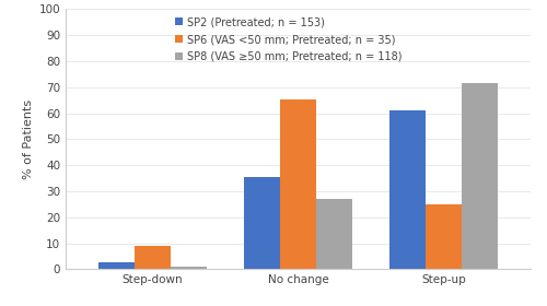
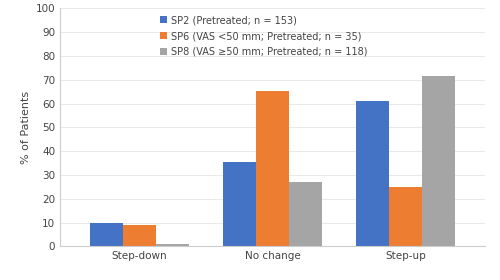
SP2 (Pretreated; n = 153)/Step-down: 2.5 -> 10.0
